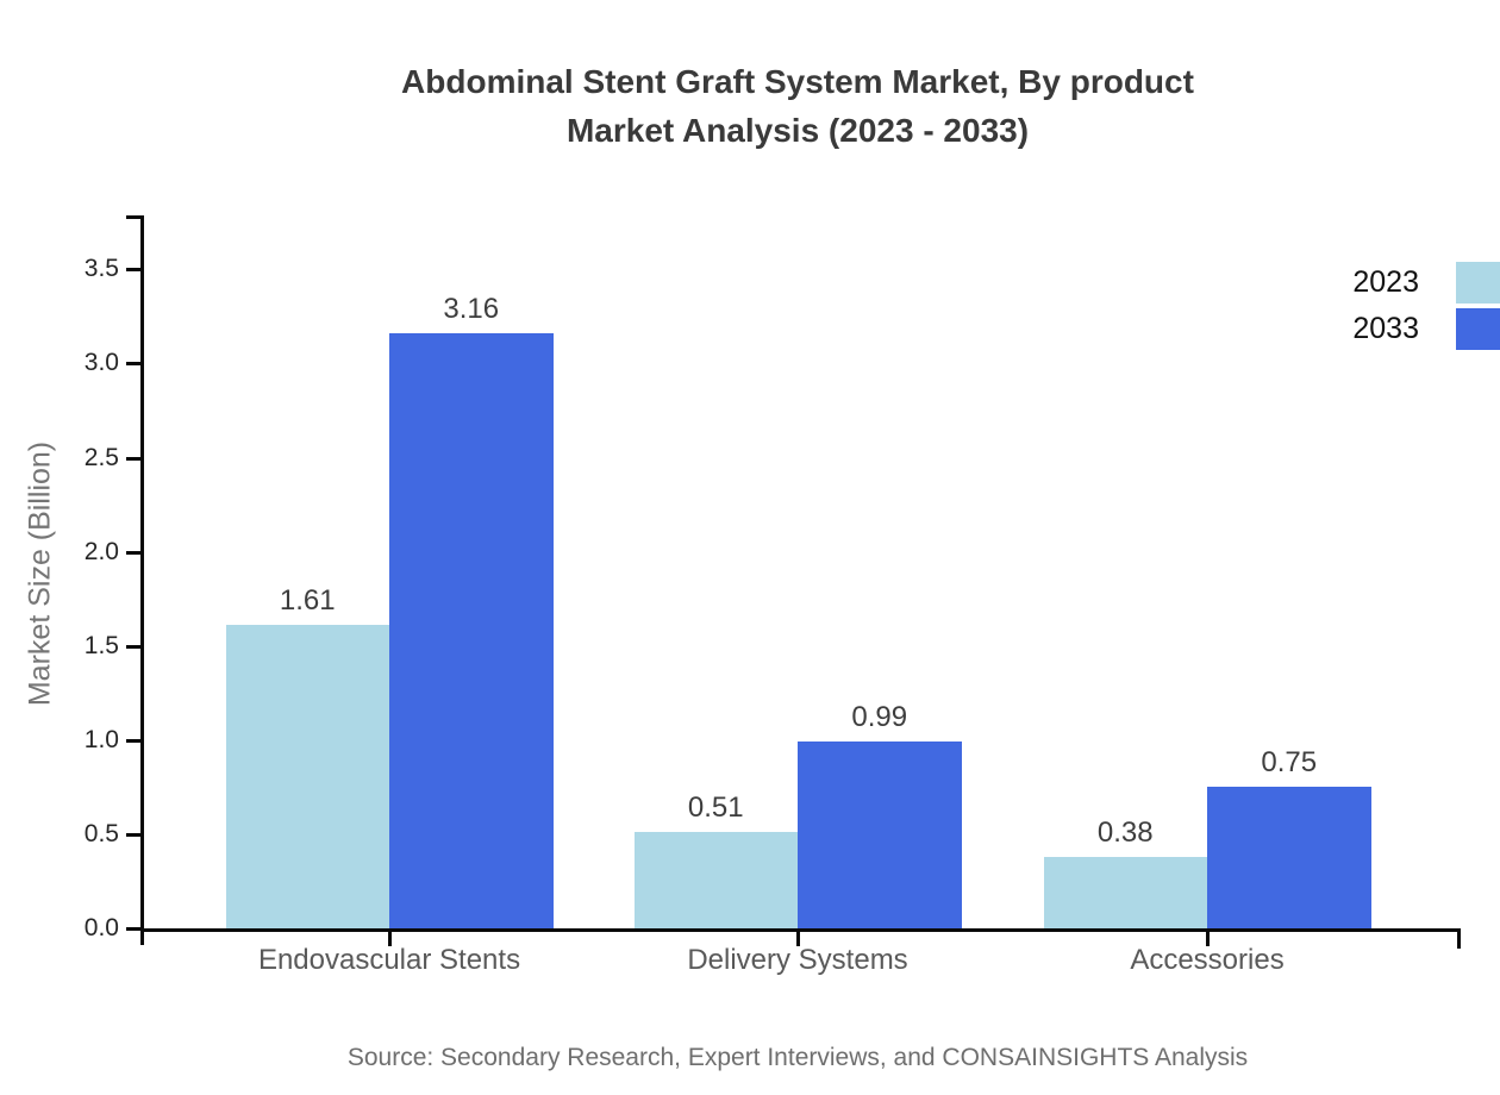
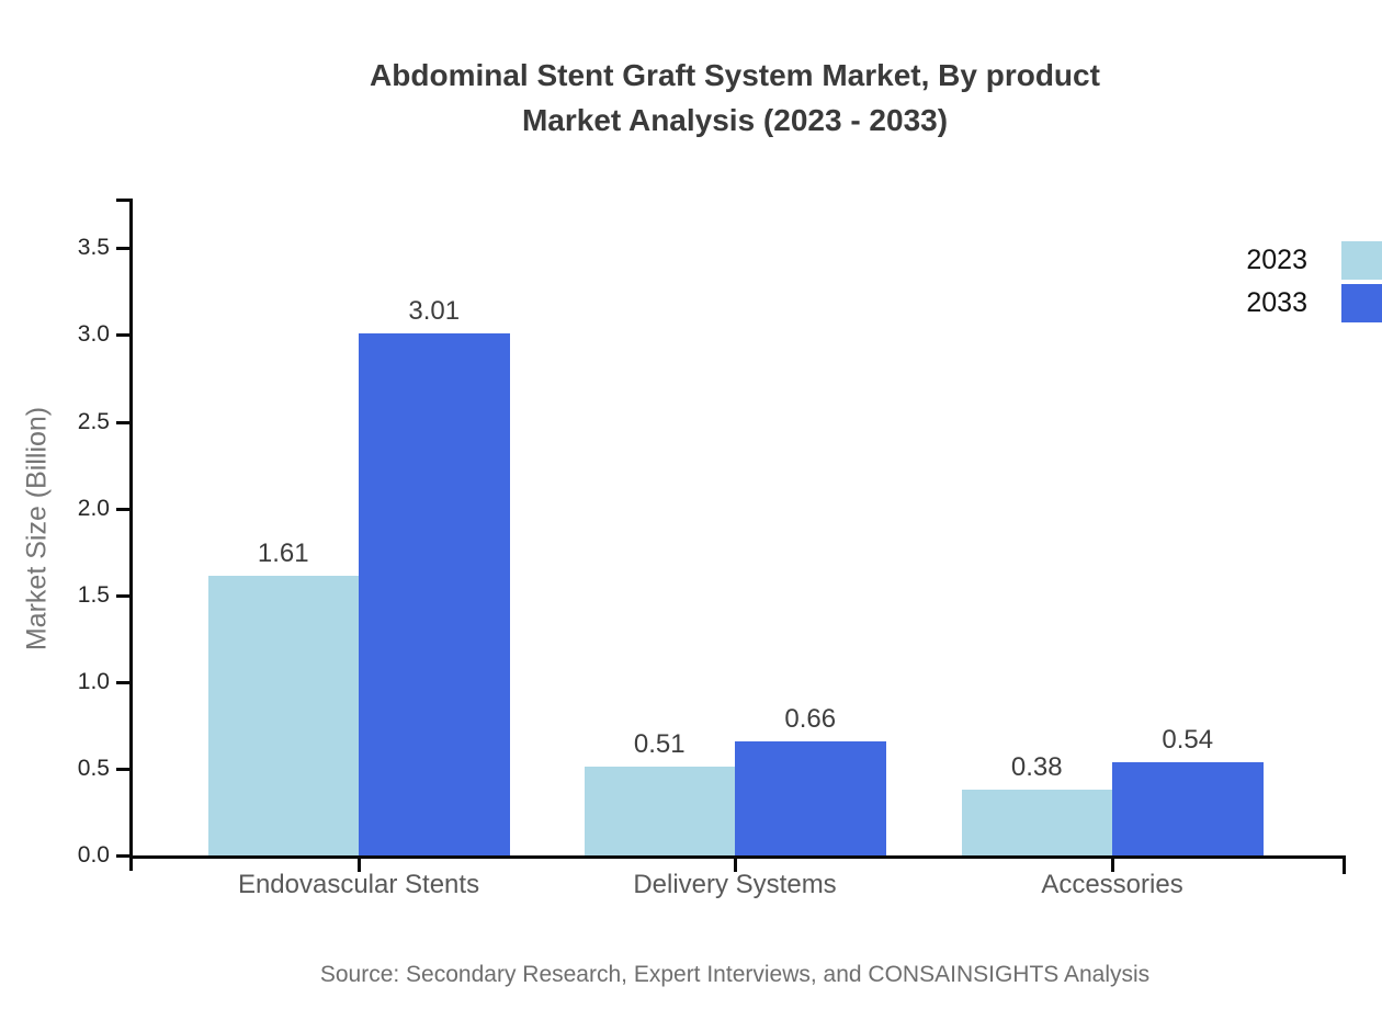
2033/Endovascular Stents: 3.16 -> 3.01
2033/Delivery Systems: 0.99 -> 0.66
2033/Accessories: 0.75 -> 0.54
